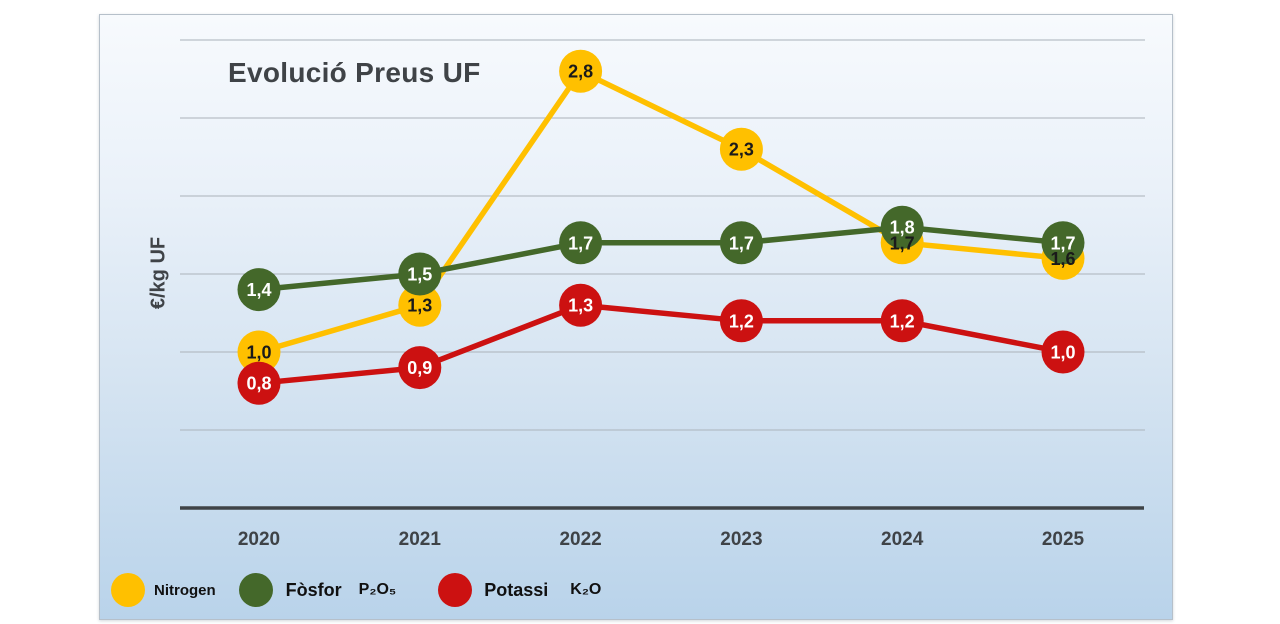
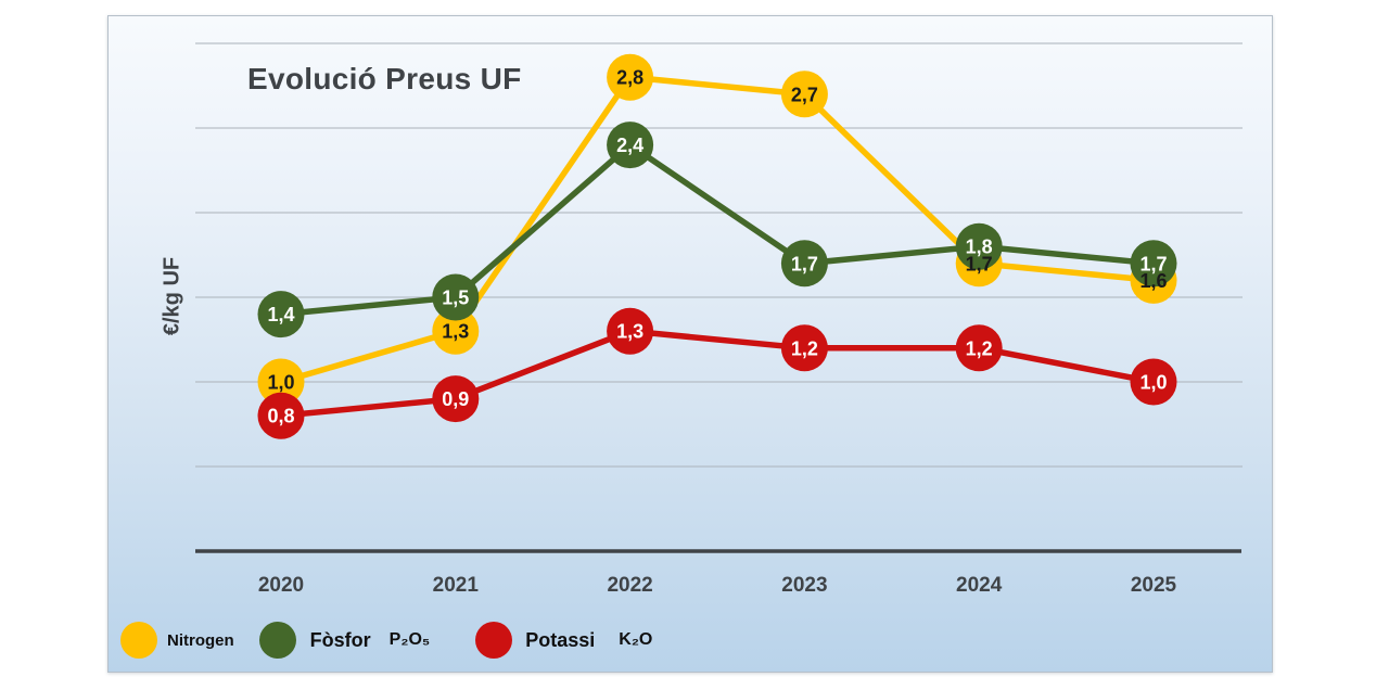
Fòsfor/2022: 1,7 -> 2,4
Nitrogen/2023: 2,3 -> 2,7
